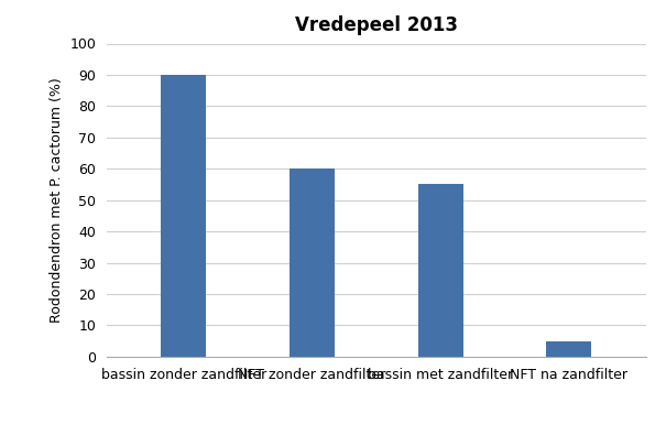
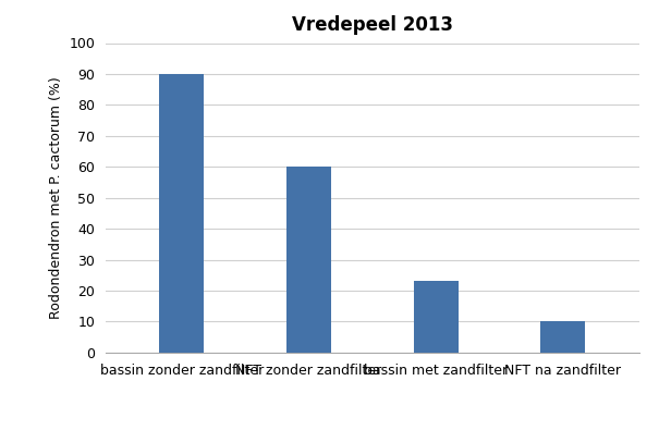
bassin met zandfilter: 55 -> 23
NFT na zandfilter: 5 -> 10
